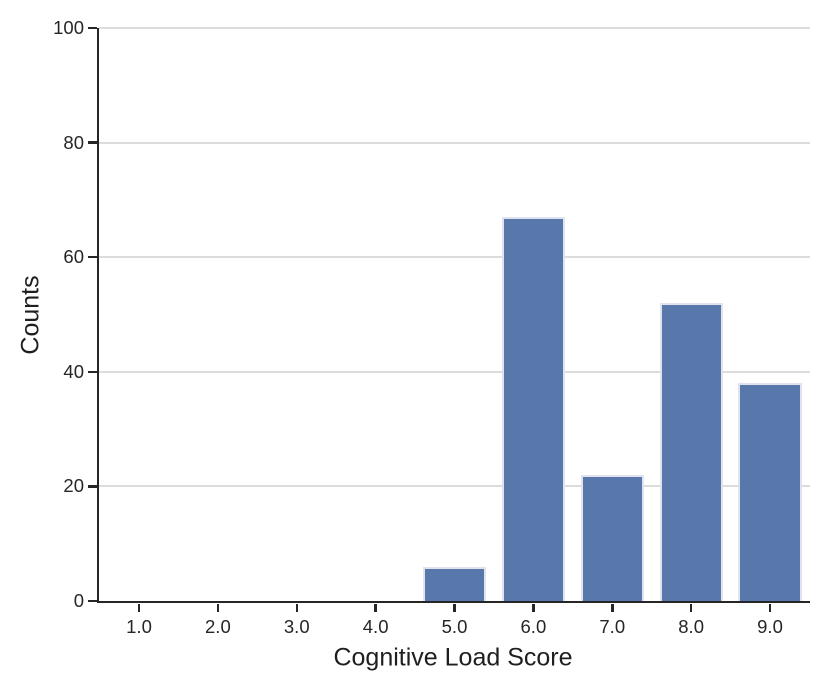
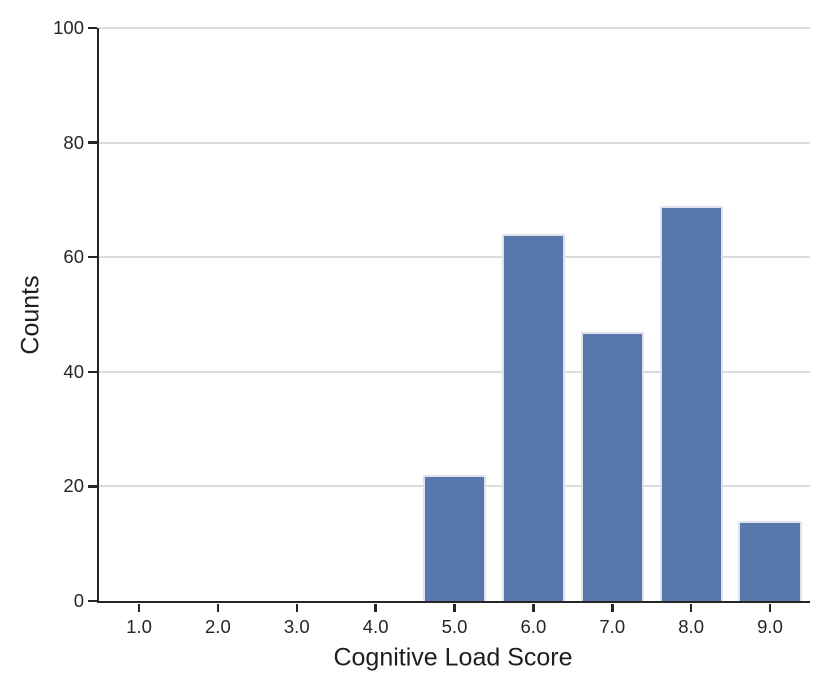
5.0: 6 -> 22
6.0: 67 -> 64
7.0: 22 -> 47
8.0: 52 -> 69
9.0: 38 -> 14
